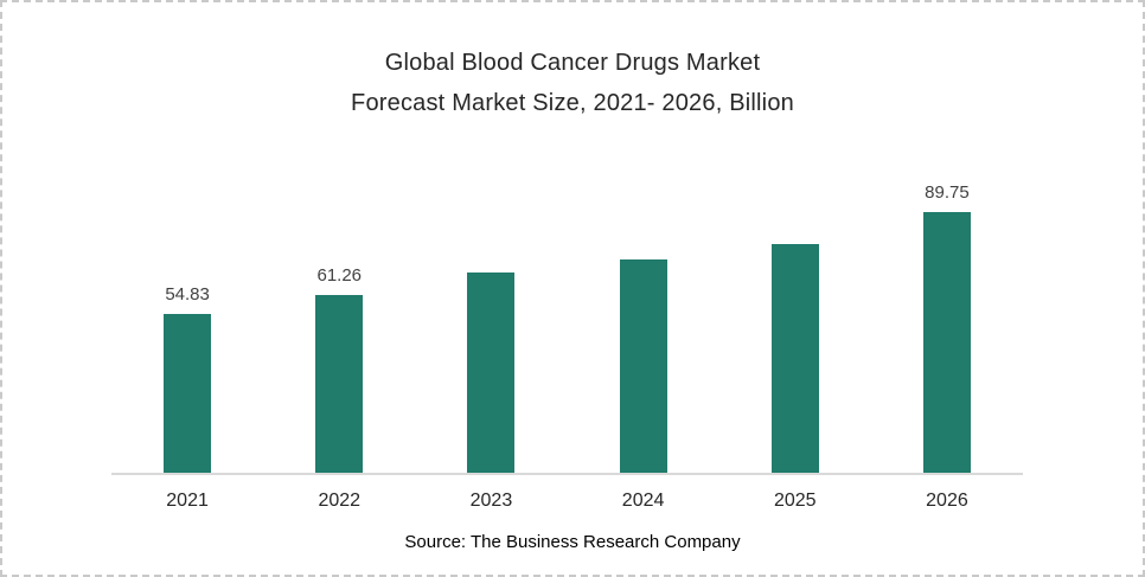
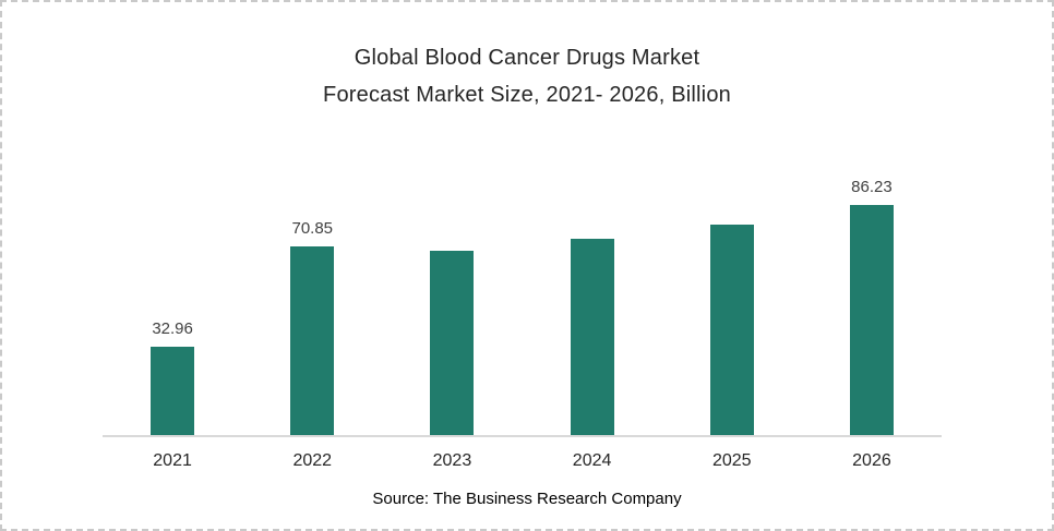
2021: 54.83 -> 32.96
2022: 61.26 -> 70.85
2026: 89.75 -> 86.23
